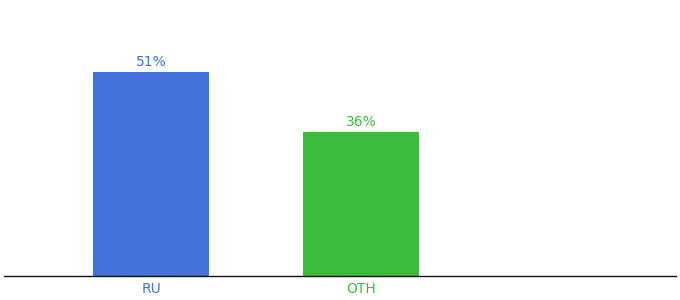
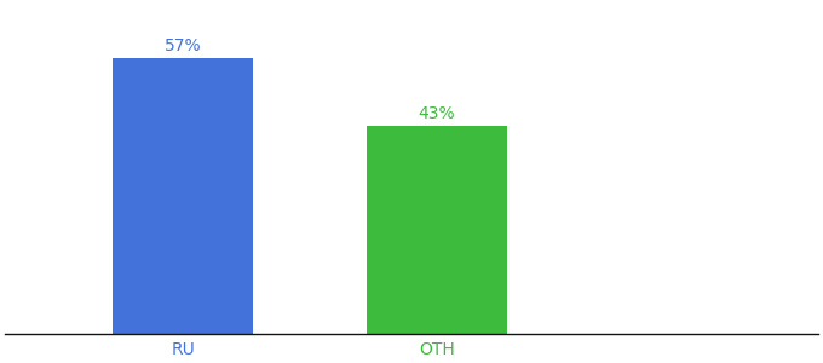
RU: 51% -> 57%
OTH: 36% -> 43%
